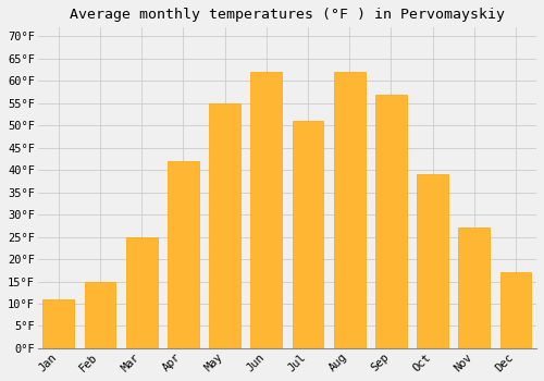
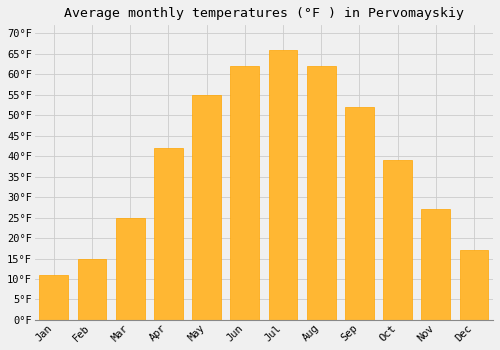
Jul: 51°F -> 66°F
Sep: 57°F -> 52°F
